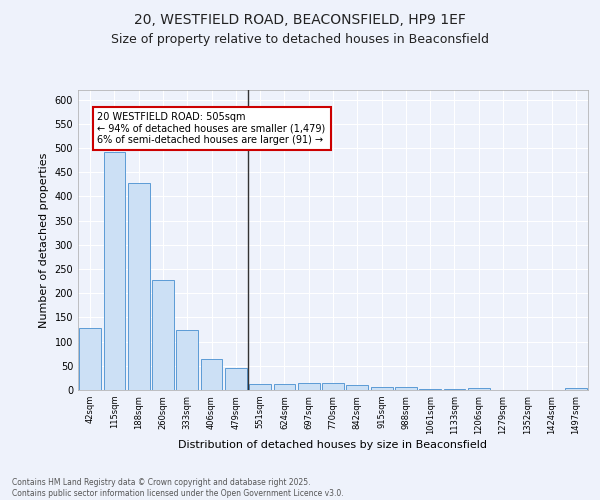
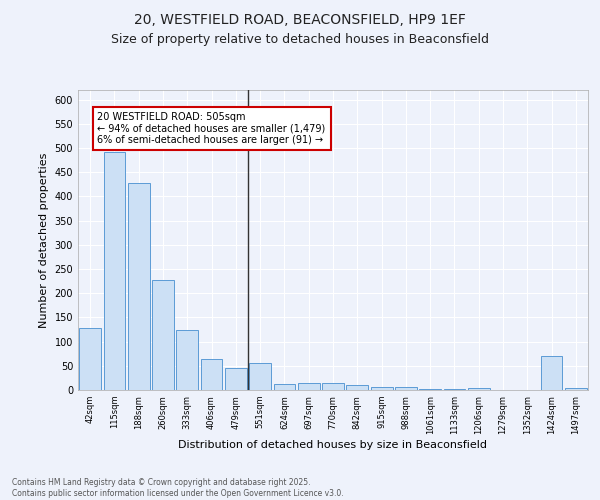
551sqm: 13 -> 55
1424sqm: 1 -> 70
